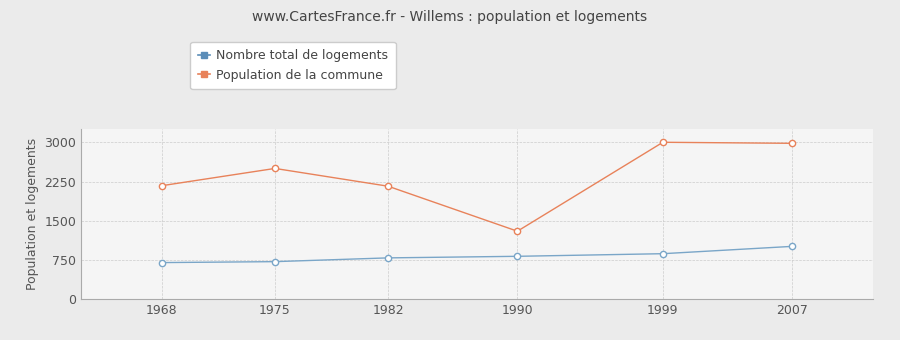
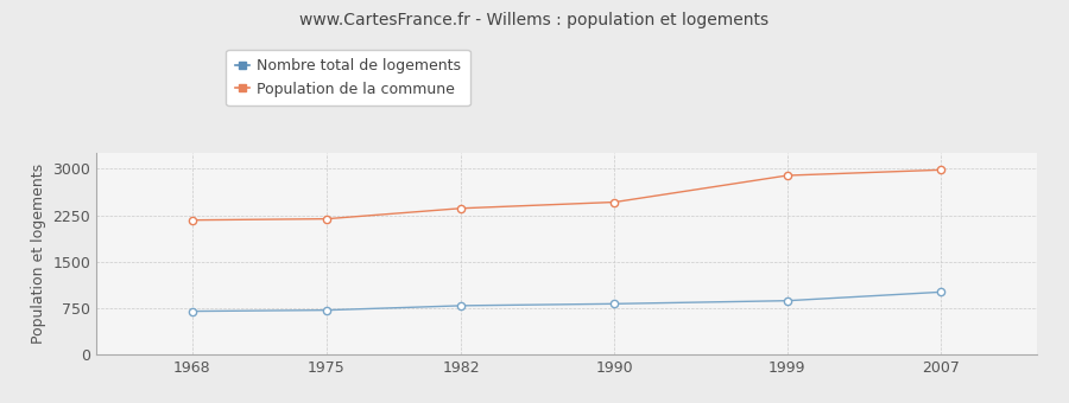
Population de la commune/1975: 2500 -> 2190
Population de la commune/1982: 2160 -> 2360
Population de la commune/1990: 1300 -> 2460
Population de la commune/1999: 3000 -> 2890
